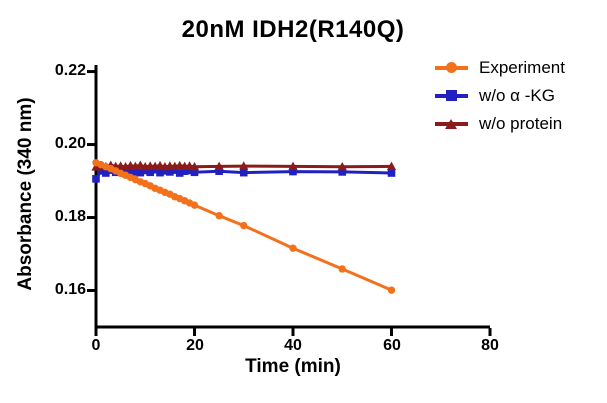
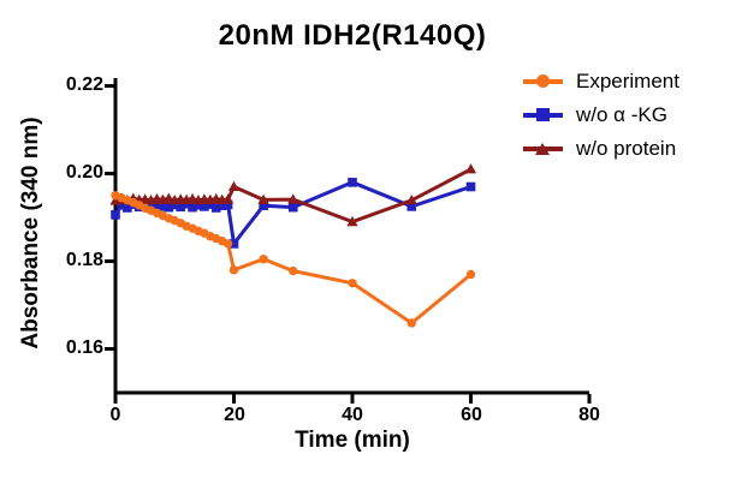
Experiment/20: 0.183 -> 0.178
w/o α -KG/20: 0.192 -> 0.184
w/o protein/20: 0.194 -> 0.197
Experiment/40: 0.172 -> 0.175
w/o α -KG/40: 0.193 -> 0.198
w/o protein/40: 0.194 -> 0.189
Experiment/60: 0.160 -> 0.177
w/o α -KG/60: 0.192 -> 0.197
w/o protein/60: 0.194 -> 0.201
